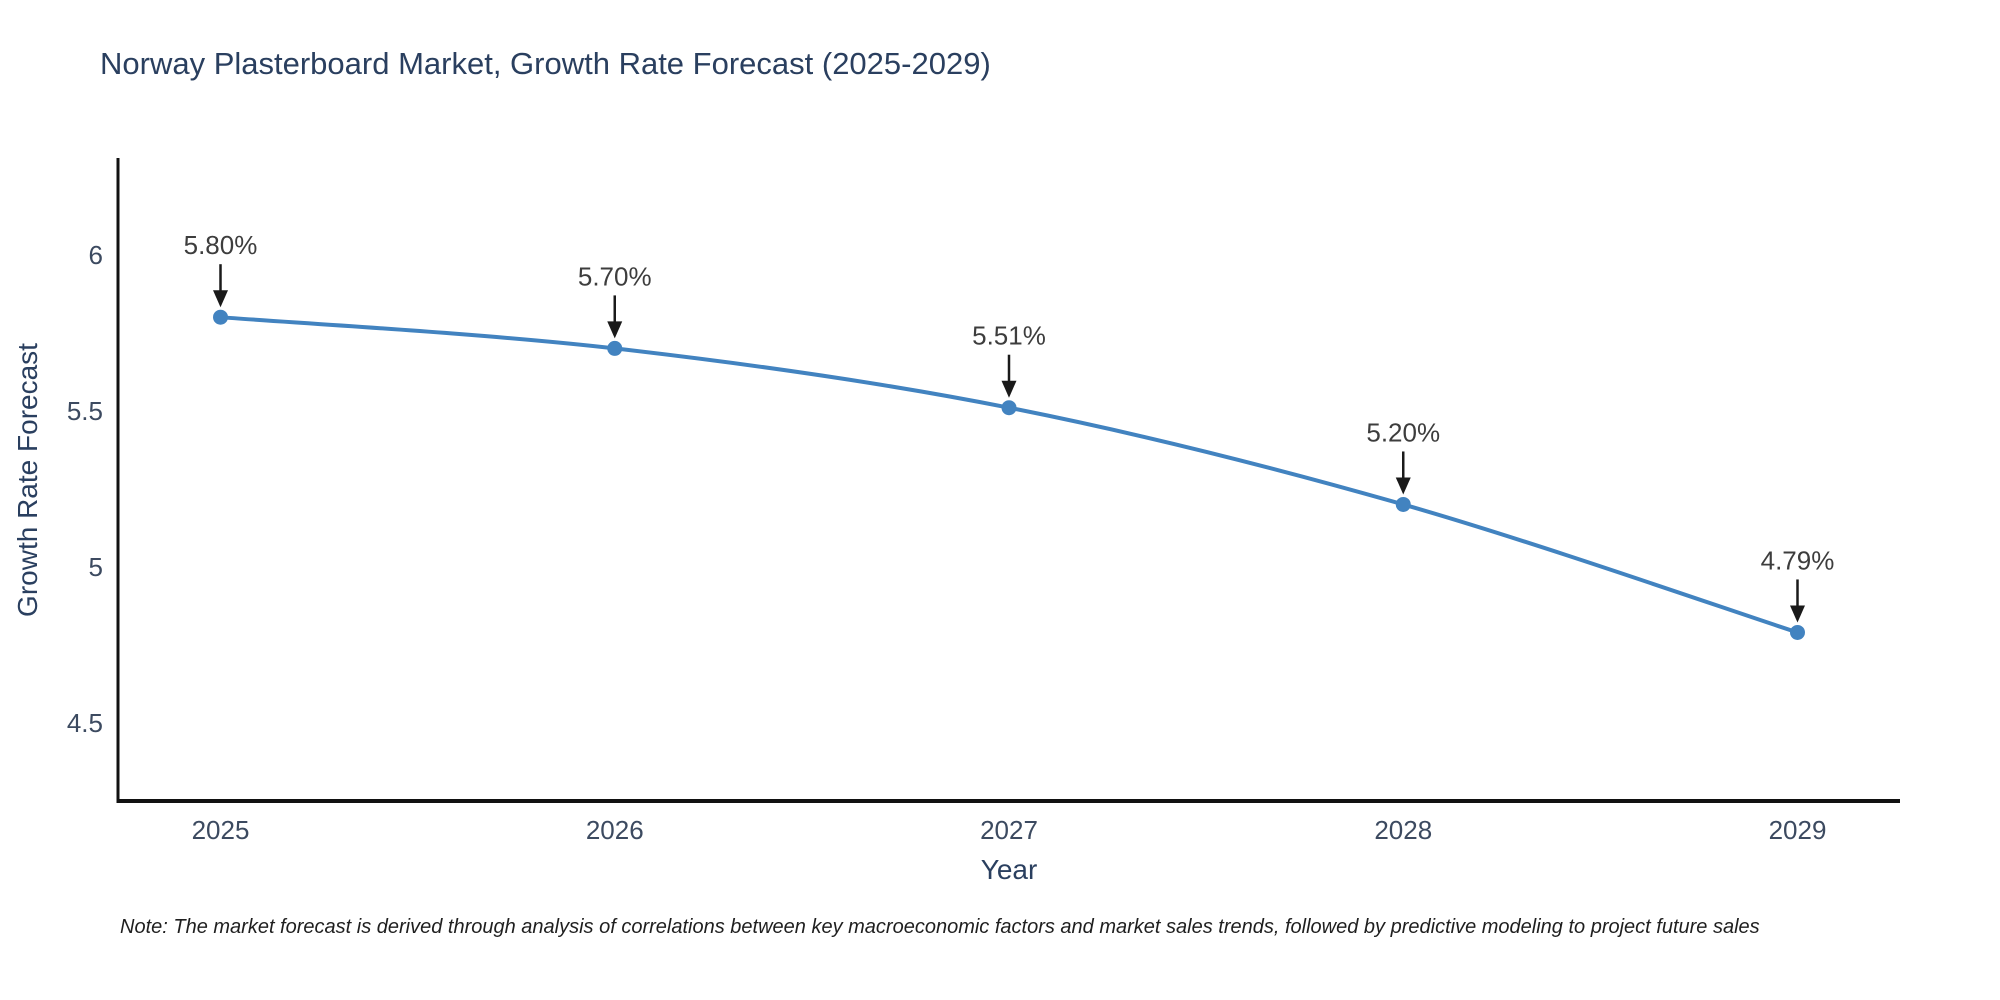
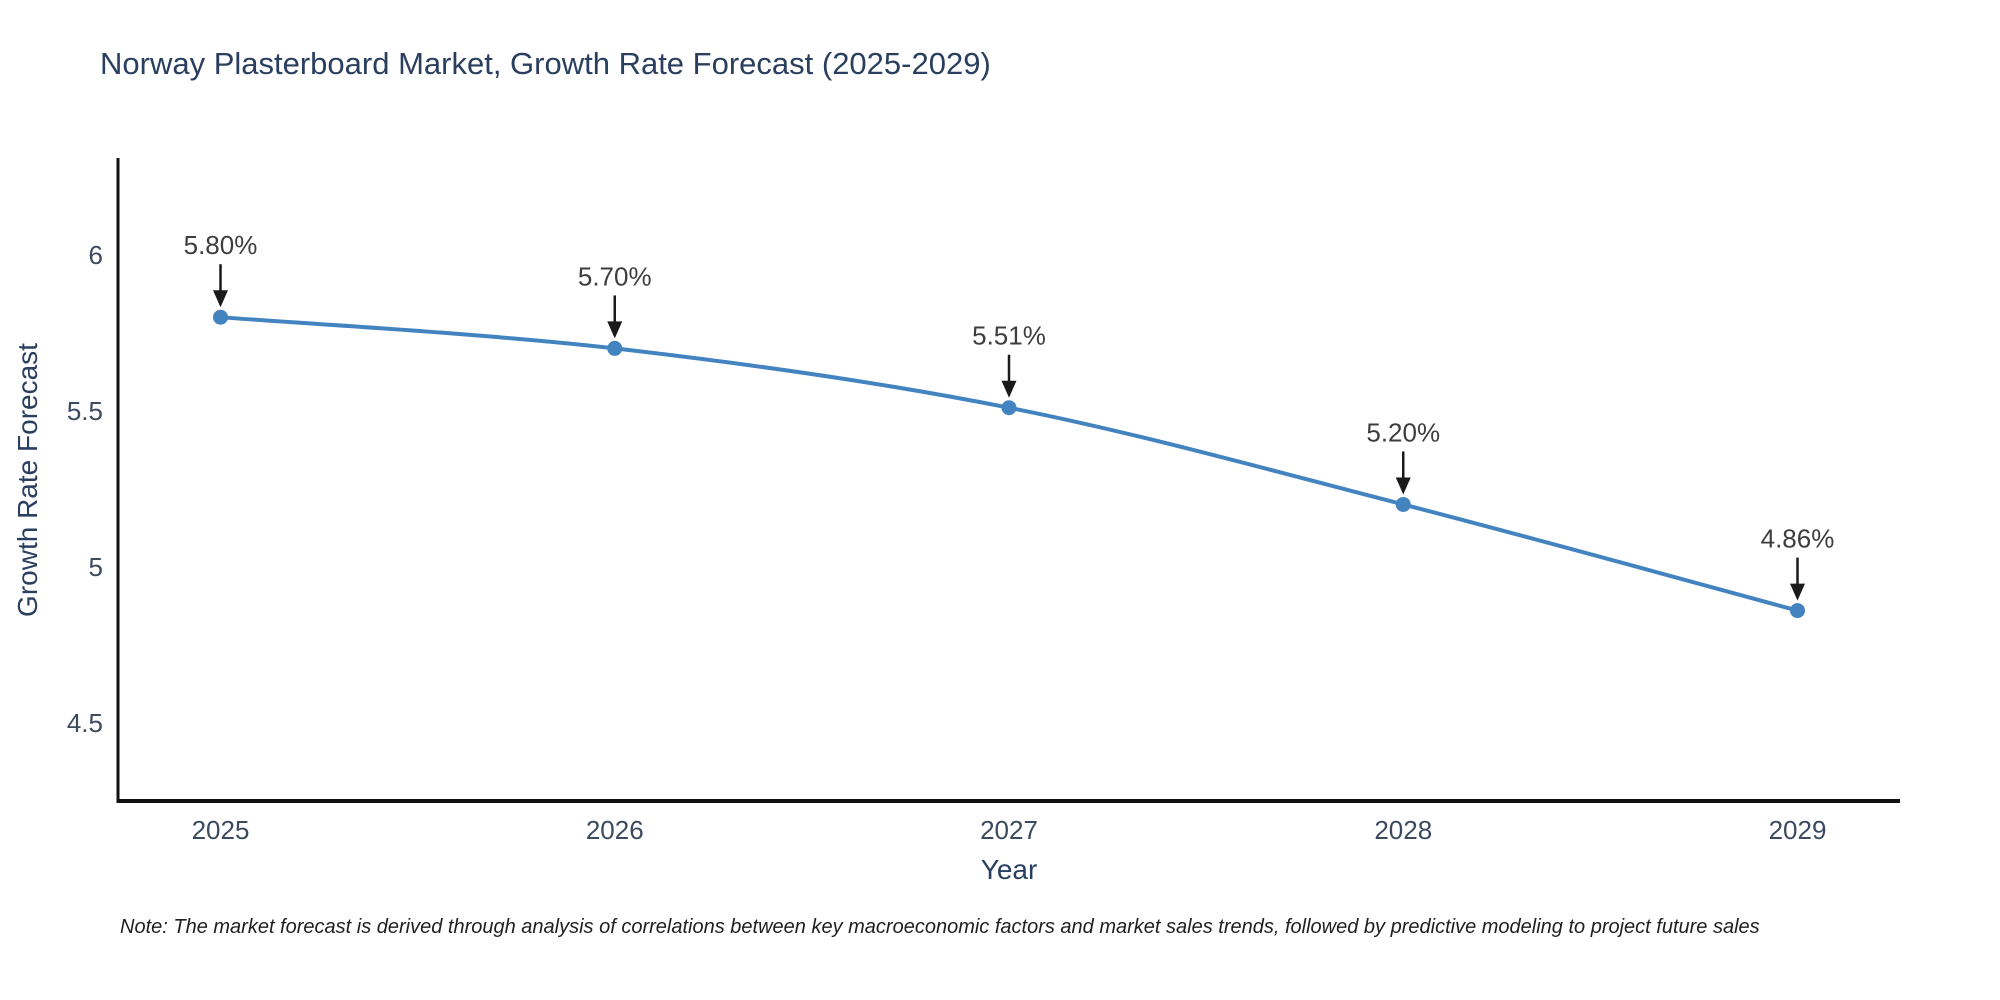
2029: 4.79% -> 4.86%
